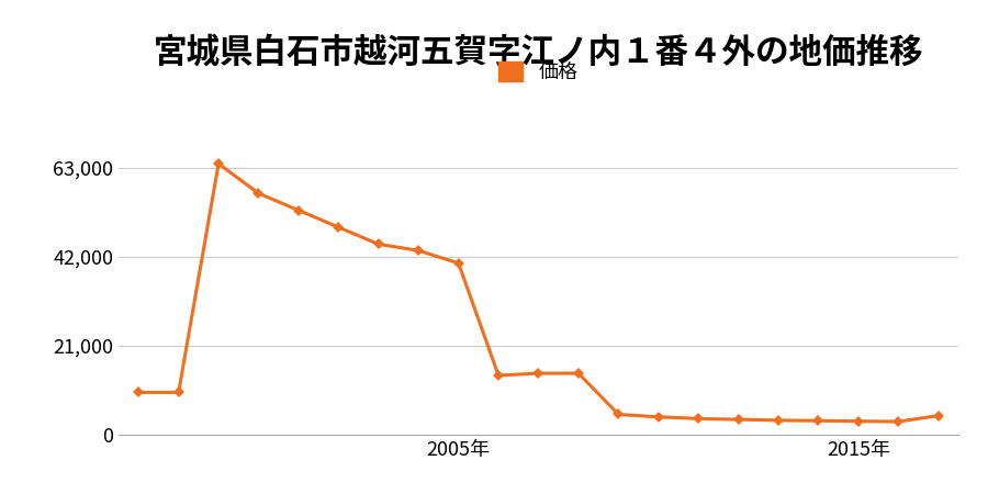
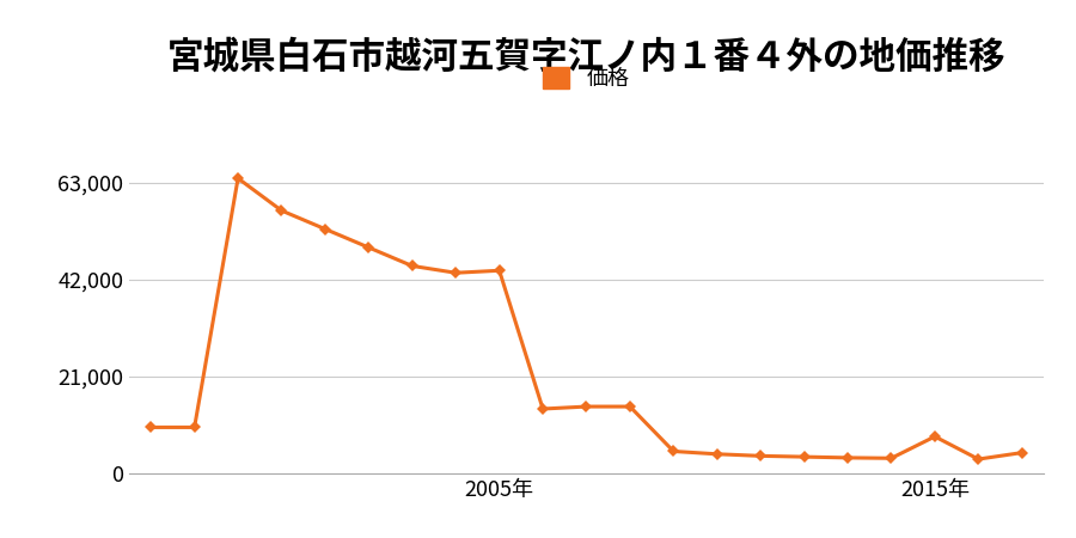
2005年: 40,500 -> 44,000
2015年: 3,200 -> 8,000
